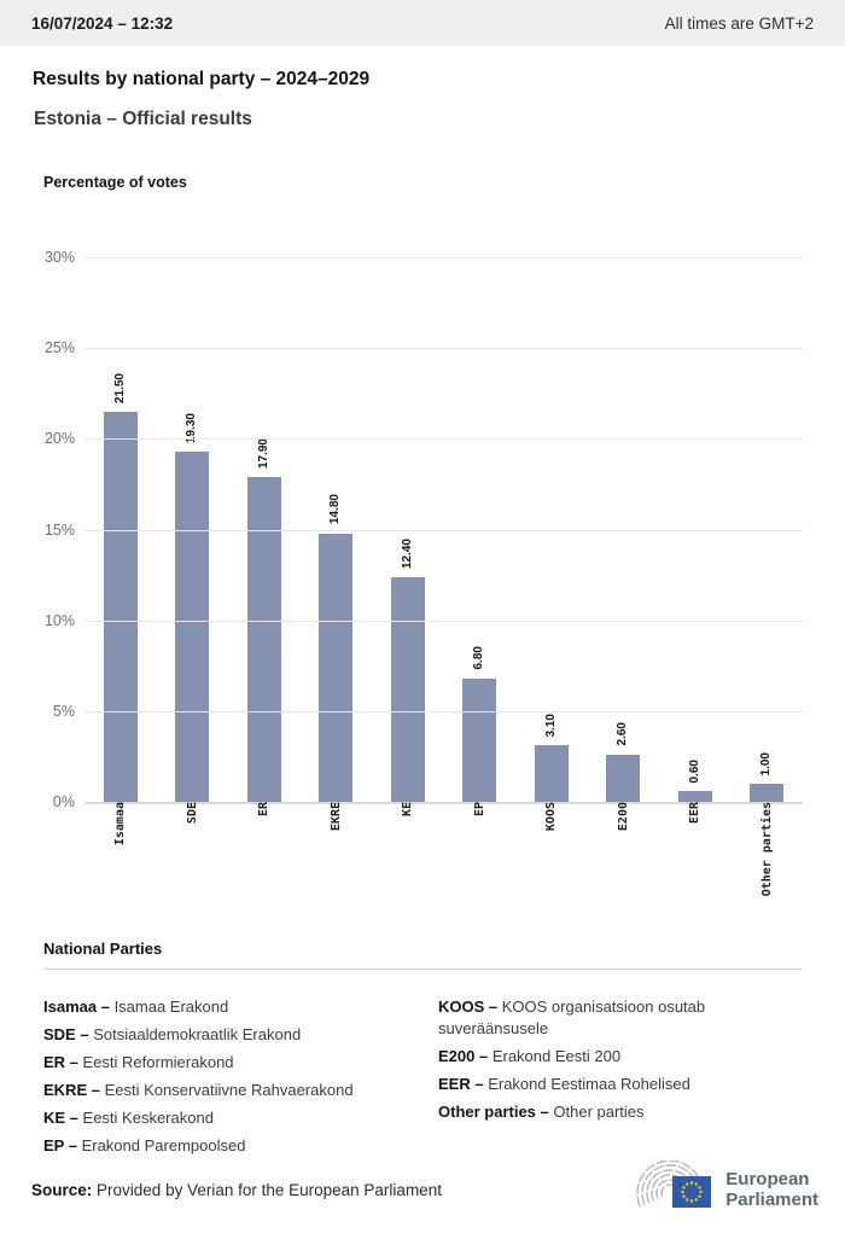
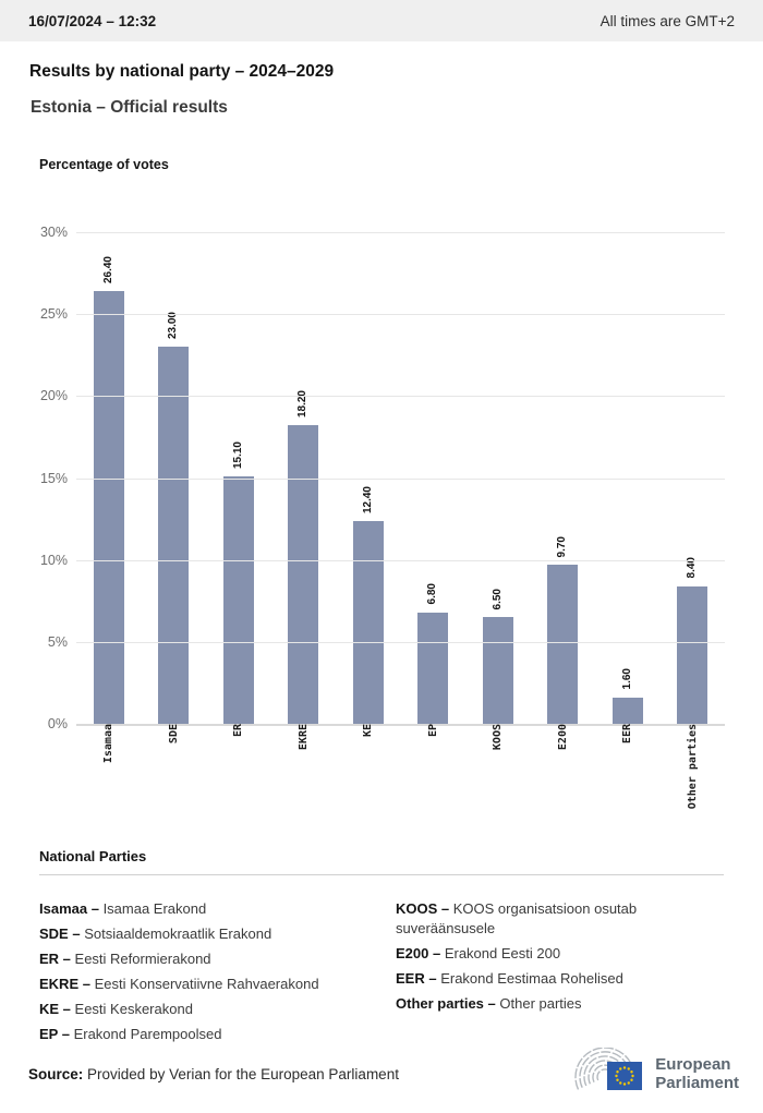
Isamaa: 21.50 -> 26.40
SDE: 19.30 -> 23.00
ER: 17.90 -> 15.10
EKRE: 14.80 -> 18.20
KOOS: 3.10 -> 6.50
E200: 2.60 -> 9.70
EER: 0.60 -> 1.60
Other parties: 1.00 -> 8.40
